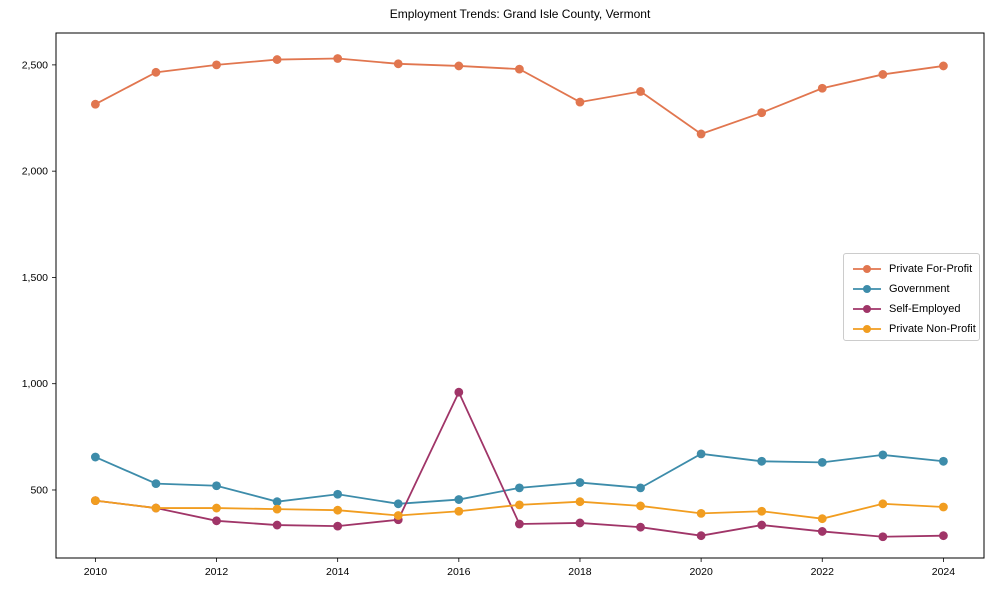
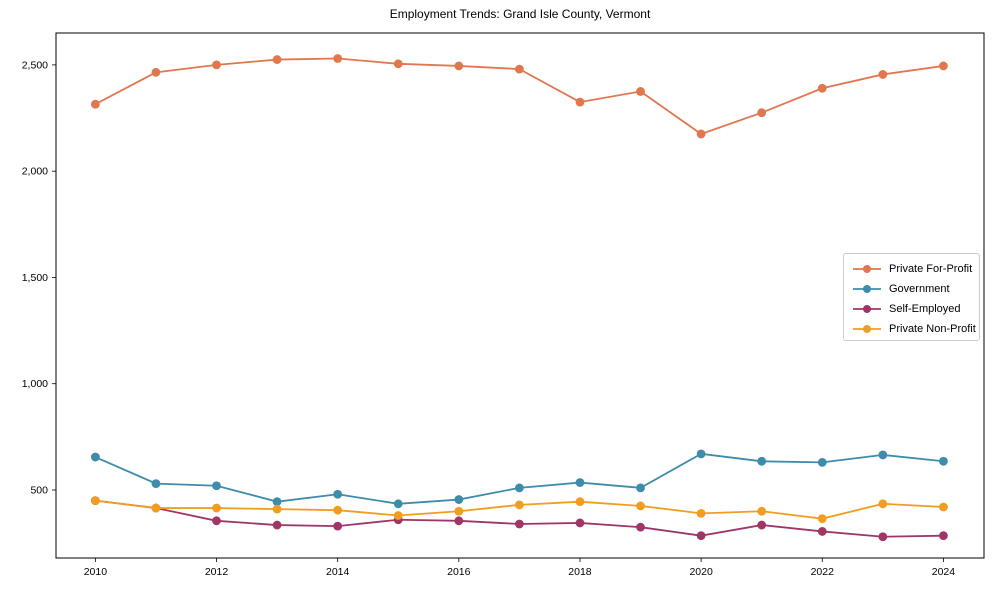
Self-Employed/2016: 960 -> 360
